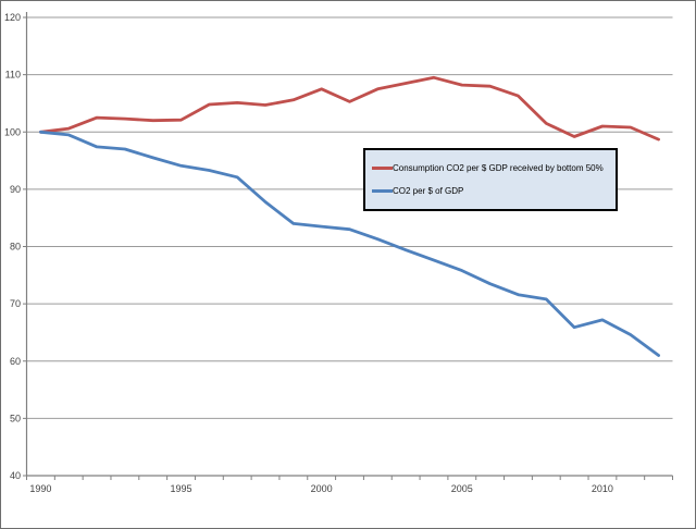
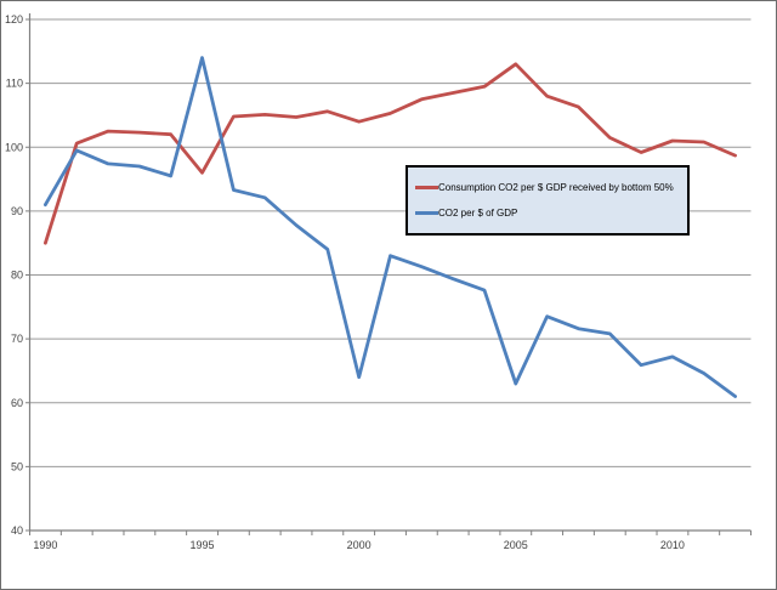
Consumption CO2 per $ GDP received by bottom 50%/1990: 100 -> 85
CO2 per $ of GDP/1990: 100 -> 91
Consumption CO2 per $ GDP received by bottom 50%/1995: 102 -> 96
CO2 per $ of GDP/1995: 94 -> 114
Consumption CO2 per $ GDP received by bottom 50%/2000: 108 -> 104
CO2 per $ of GDP/2000: 84 -> 64
Consumption CO2 per $ GDP received by bottom 50%/2005: 108 -> 113
CO2 per $ of GDP/2005: 76 -> 63
